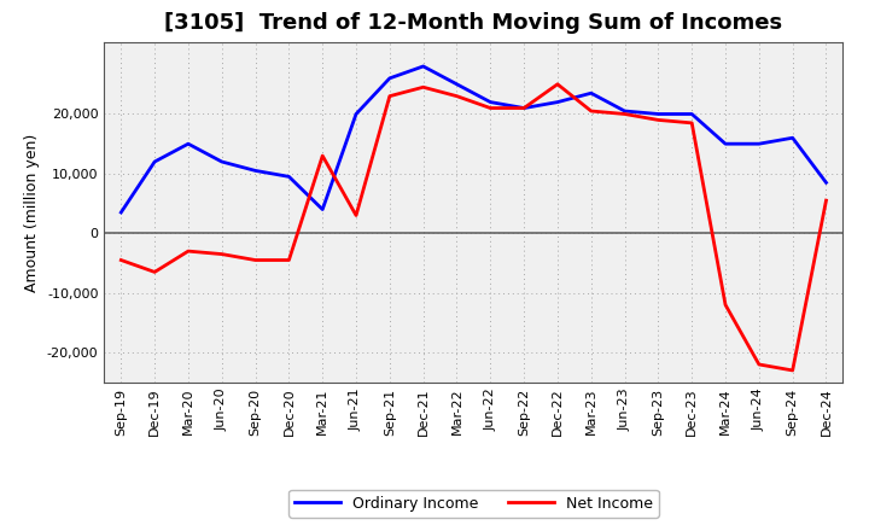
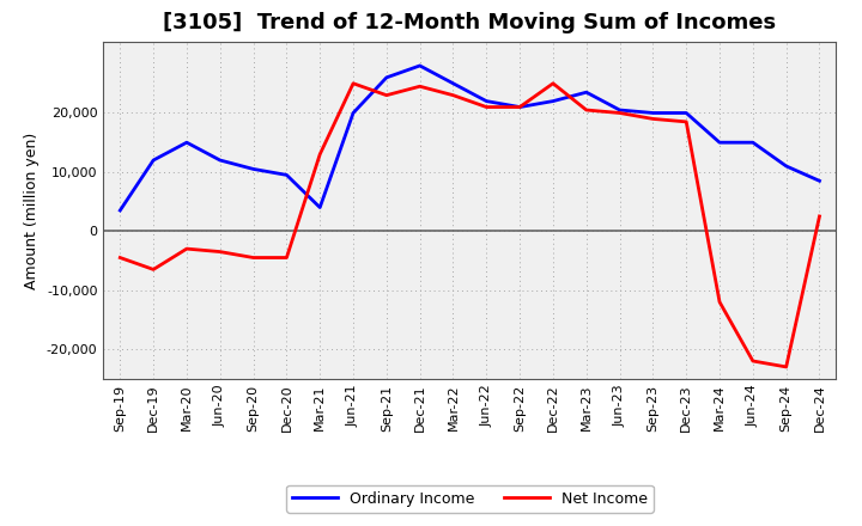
Net Income/Jun-21: 3,000 -> 25,000
Ordinary Income/Sep-24: 16,000 -> 11,000
Net Income/Dec-24: 5,500 -> 2,500
